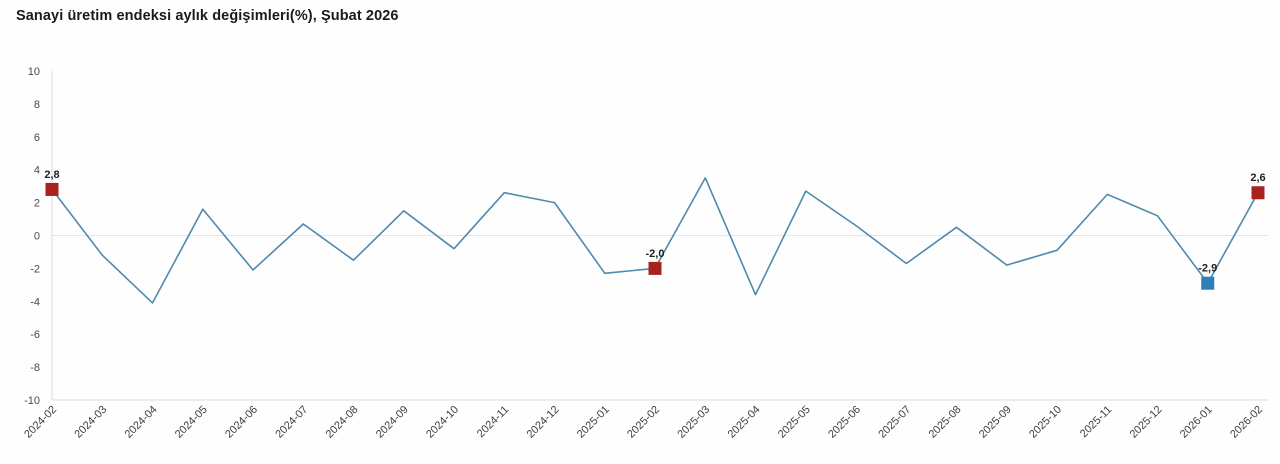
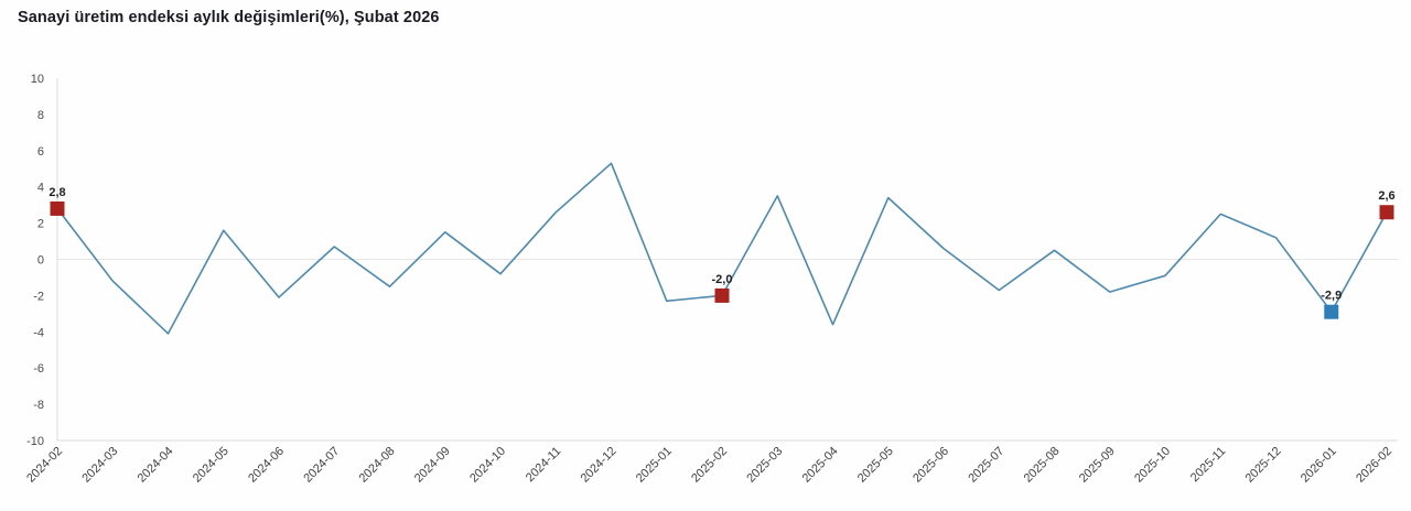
2024-12: 2.0 -> 5.3
2025-05: 2.7 -> 3.4
